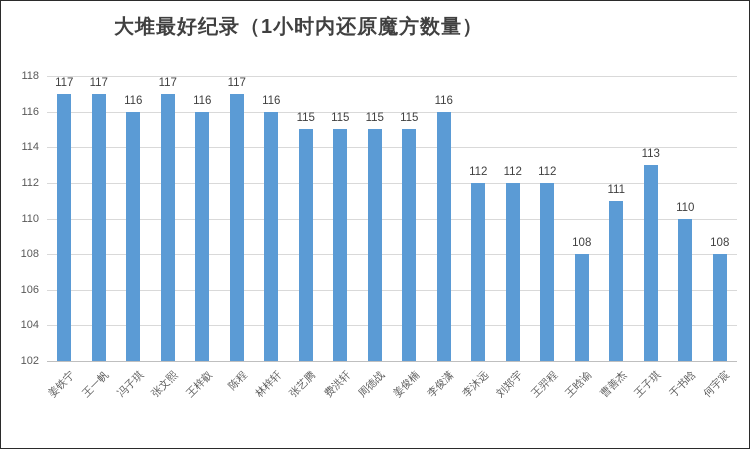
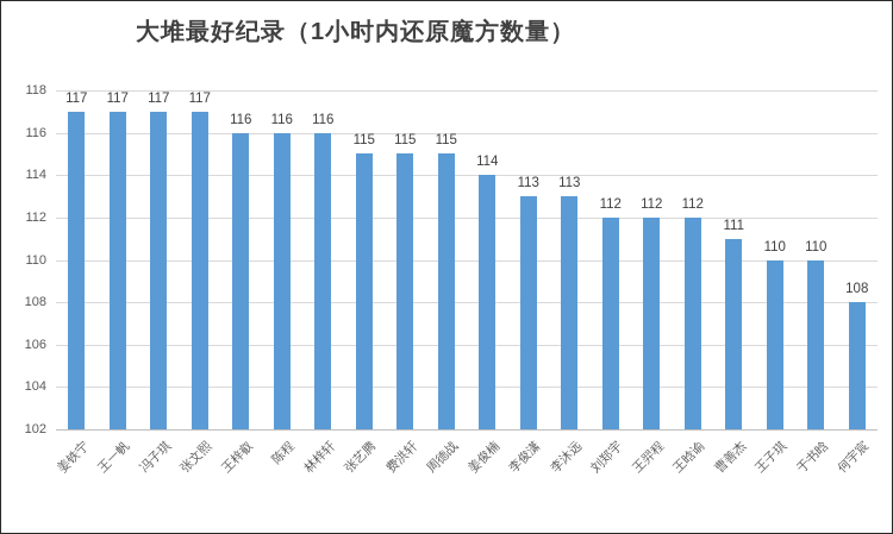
冯子琪: 116 -> 117
陈程: 117 -> 116
姜俊楠: 115 -> 114
李俊潇: 116 -> 113
李沐远: 112 -> 113
王晗谕: 108 -> 112
王子琪: 113 -> 110
